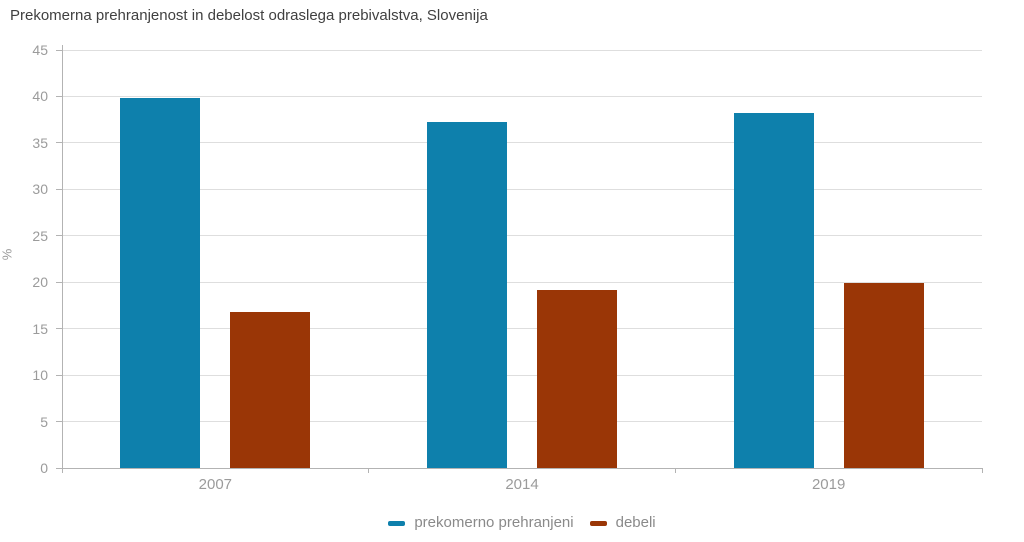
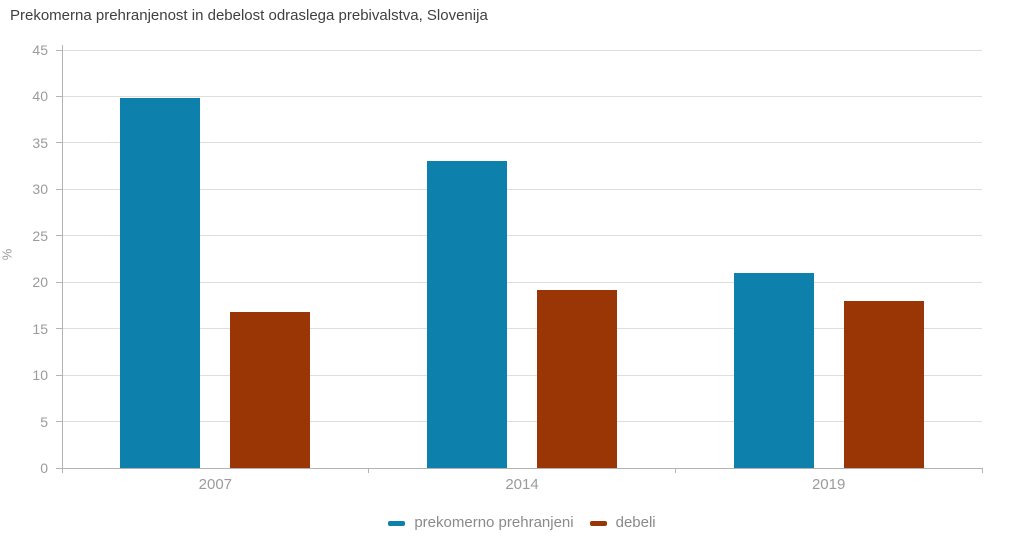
prekomerno prehranjeni/2014: 37 -> 33
prekomerno prehranjeni/2019: 38 -> 21
debeli/2019: 20 -> 18
